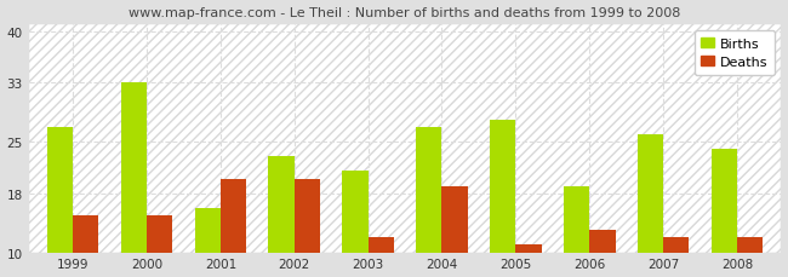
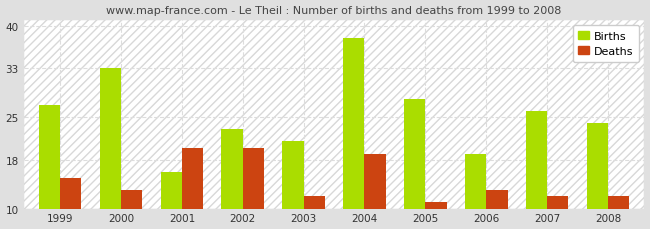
Deaths/2000: 15 -> 13
Births/2004: 27 -> 38
